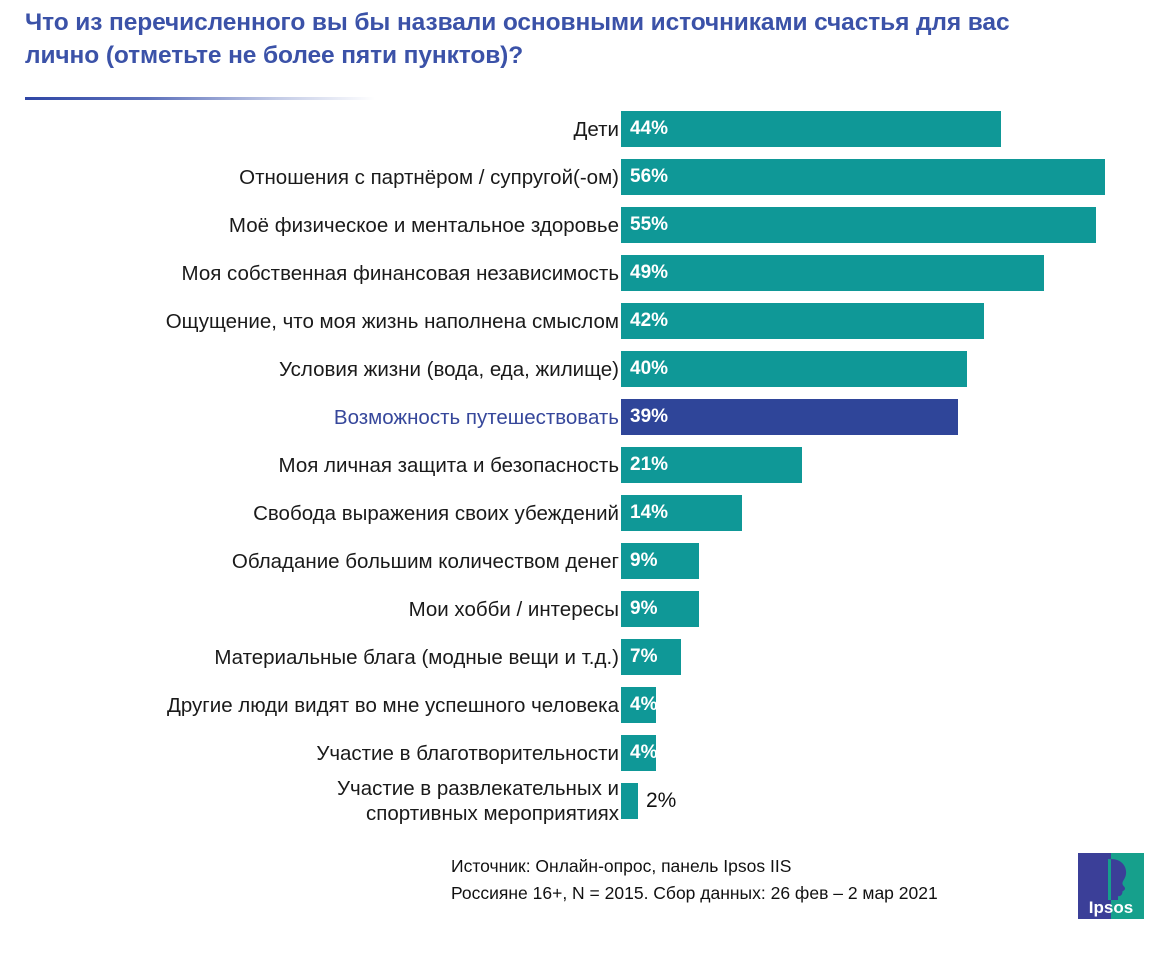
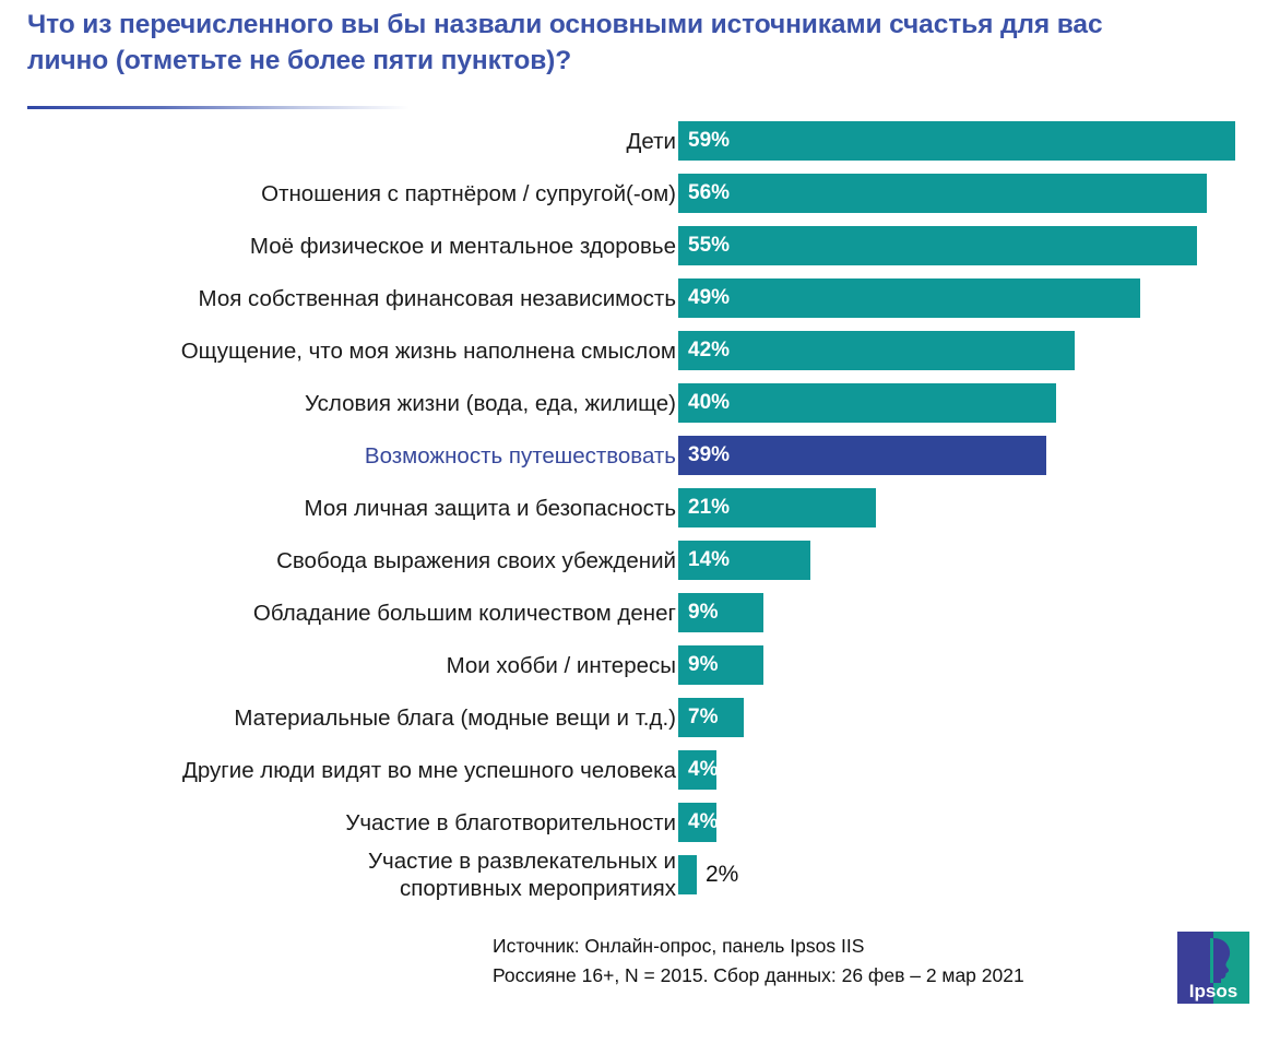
Дети: 44% -> 59%
